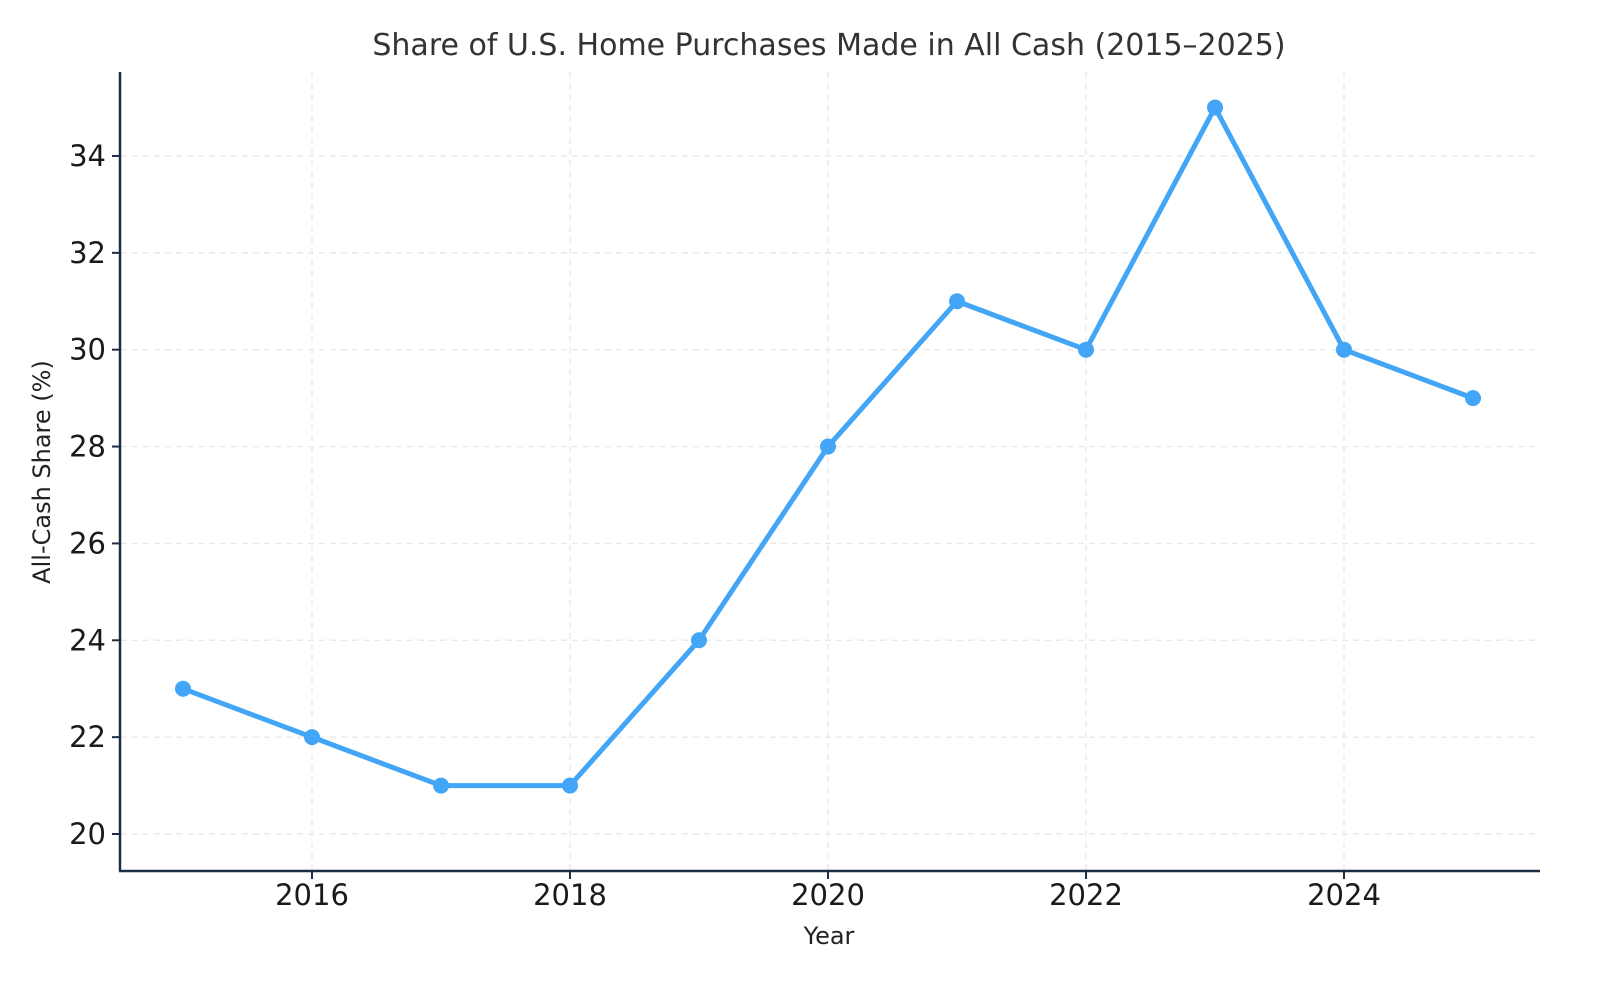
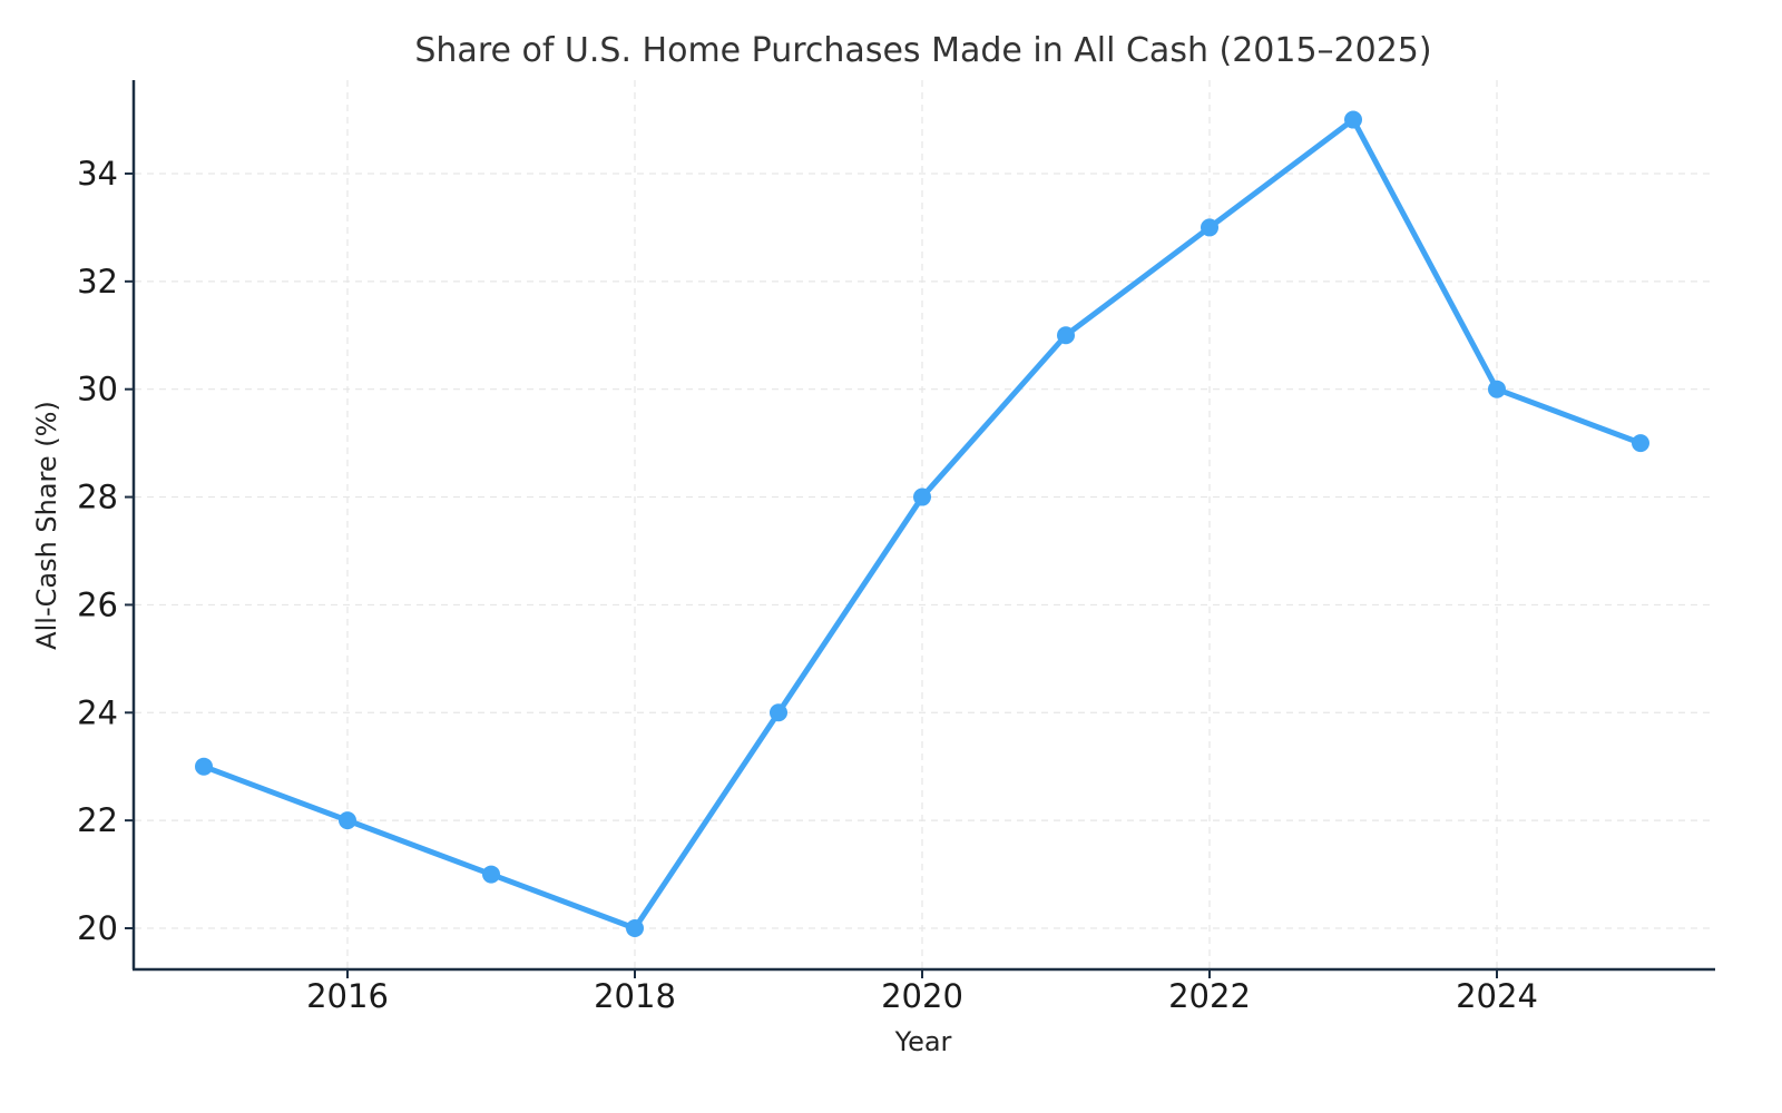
2018: 21 -> 20
2022: 30 -> 33
